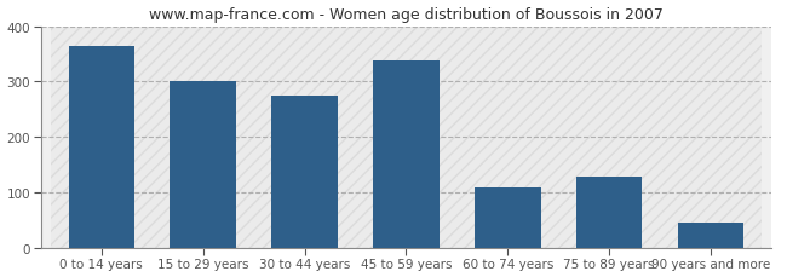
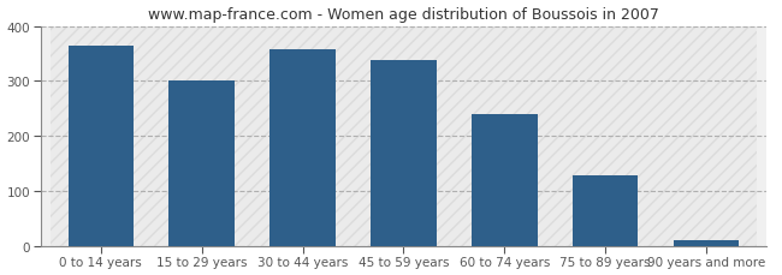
30 to 44 years: 275 -> 357
60 to 74 years: 110 -> 240
90 years and more: 45 -> 12
